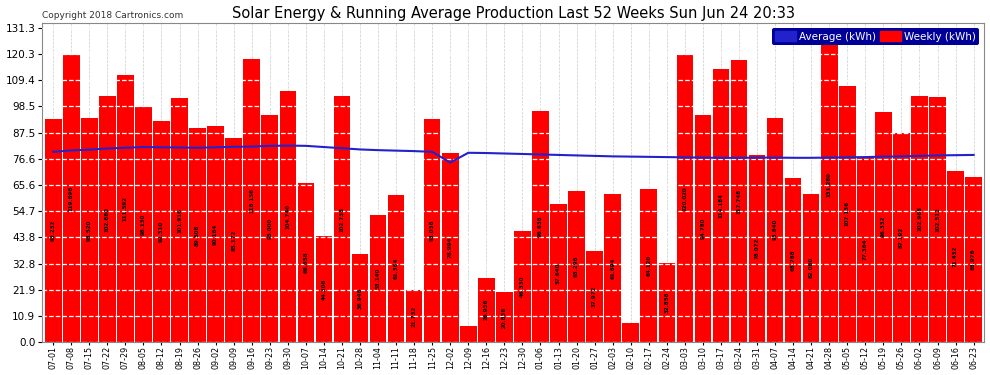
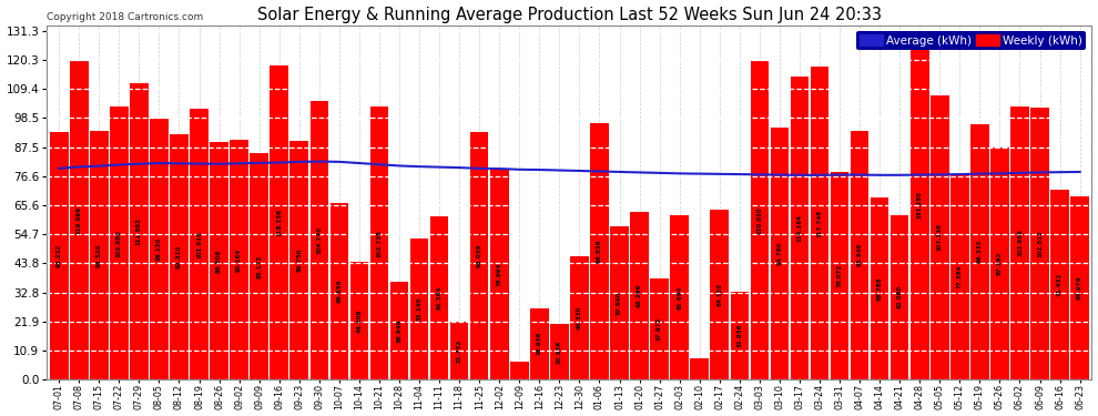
Weekly (kWh)/09-23: 95.0 -> 89.8
Average (kWh)/12-02: 75.0 -> 79.4
